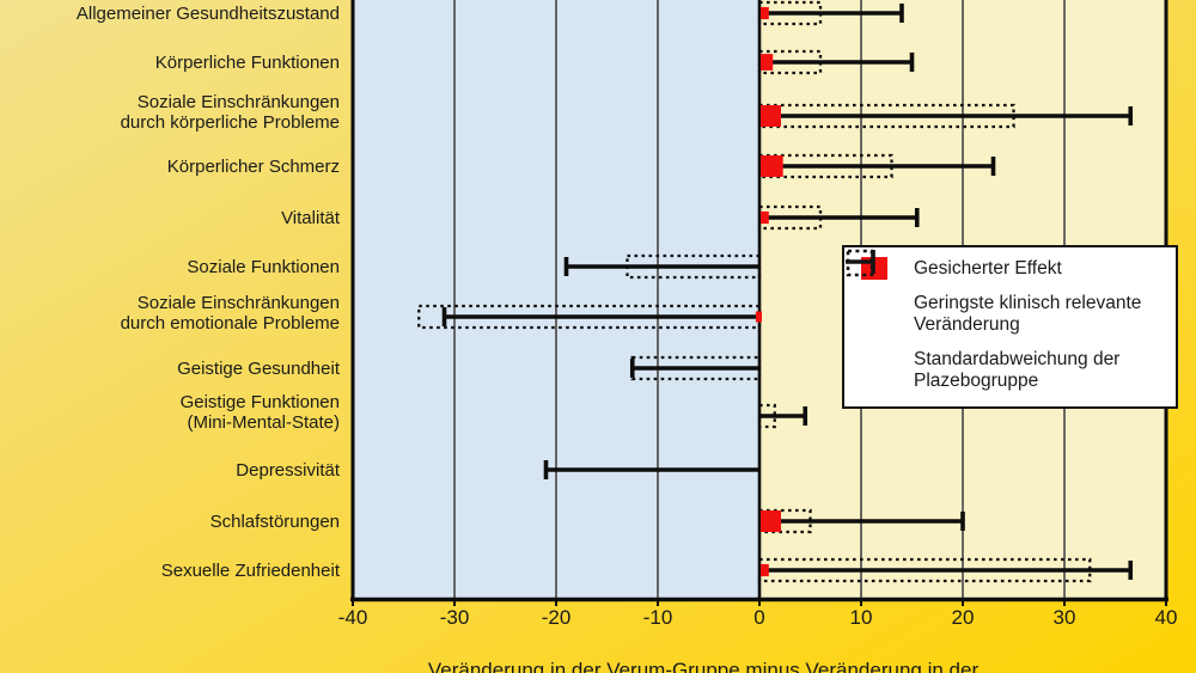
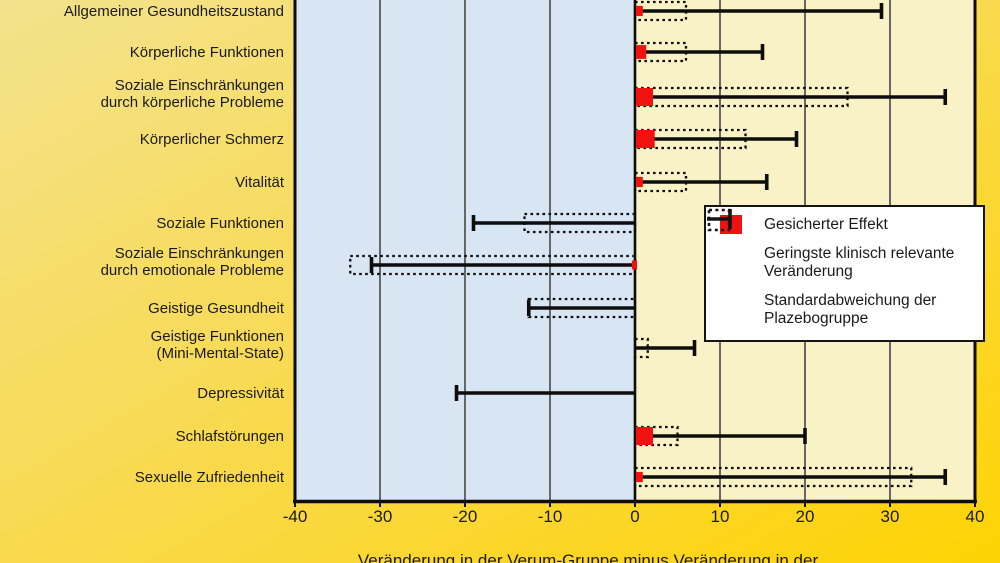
Standardabweichung der Plazebogruppe/Allgemeiner Gesundheitszustand: 14 -> 29
Standardabweichung der Plazebogruppe/Körperlicher Schmerz: 23 -> 19
Standardabweichung der Plazebogruppe/Geistige Funktionen (Mini-Mental-State): 4 -> 7
